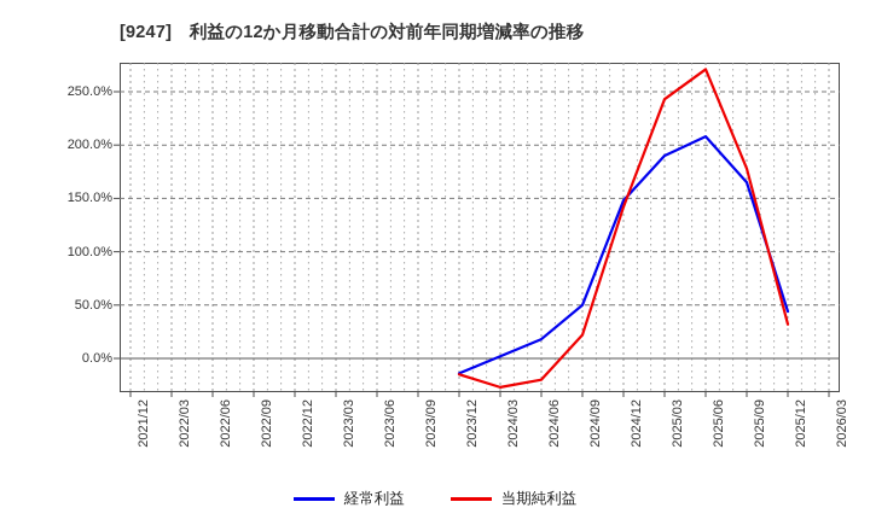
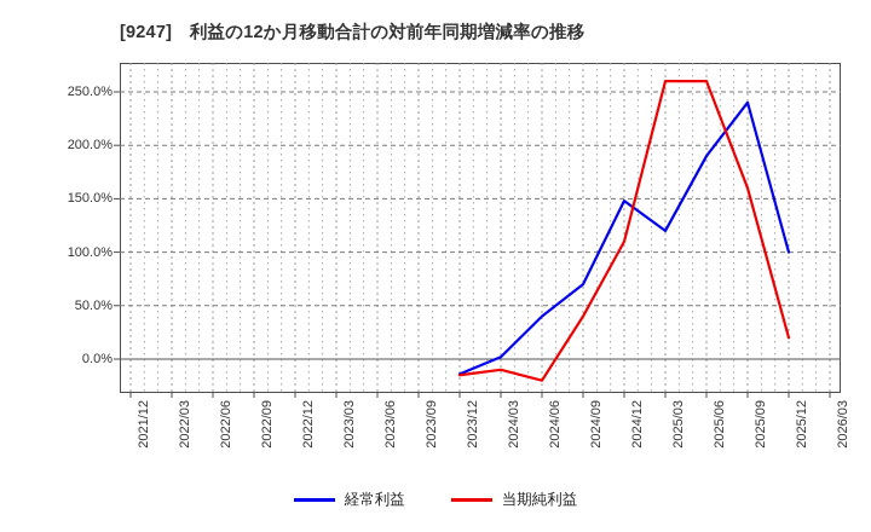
当期純利益/2024/03: -30% -> -10%
経常利益/2024/06: 20% -> 40%
経常利益/2024/09: 50% -> 70%
当期純利益/2024/09: 20% -> 40%
当期純利益/2024/12: 140% -> 110%
経常利益/2025/03: 190% -> 120%
当期純利益/2025/03: 240% -> 260%
経常利益/2025/06: 210% -> 190%
当期純利益/2025/06: 270% -> 260%
経常利益/2025/09: 160% -> 240%
当期純利益/2025/09: 180% -> 160%
経常利益/2025/12: 40% -> 100%
当期純利益/2025/12: 30% -> 20%
